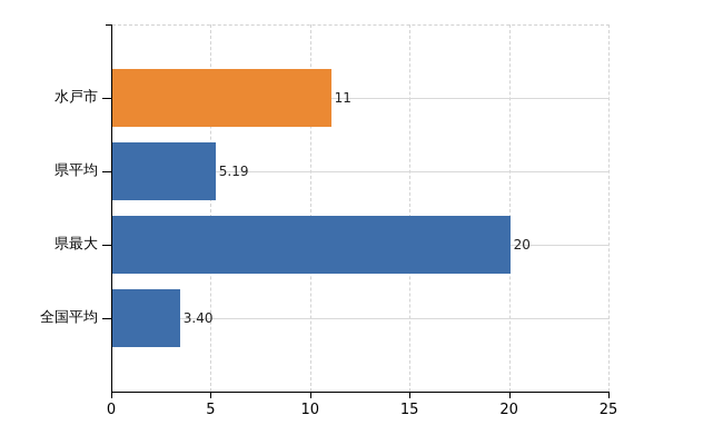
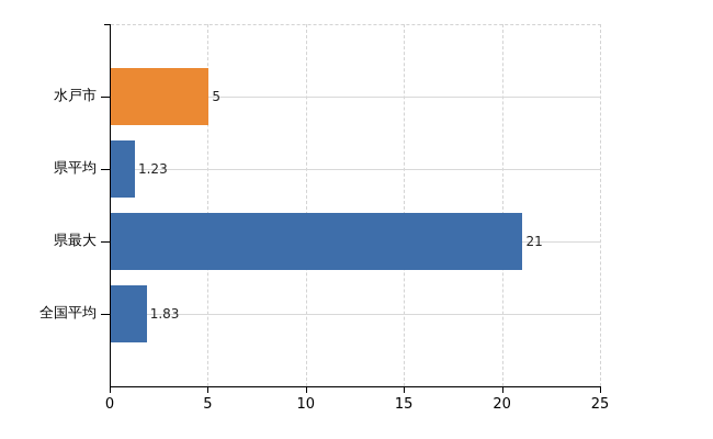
水戸市: 11 -> 5
県平均: 5.19 -> 1.23
県最大: 20 -> 21
全国平均: 3.40 -> 1.83
